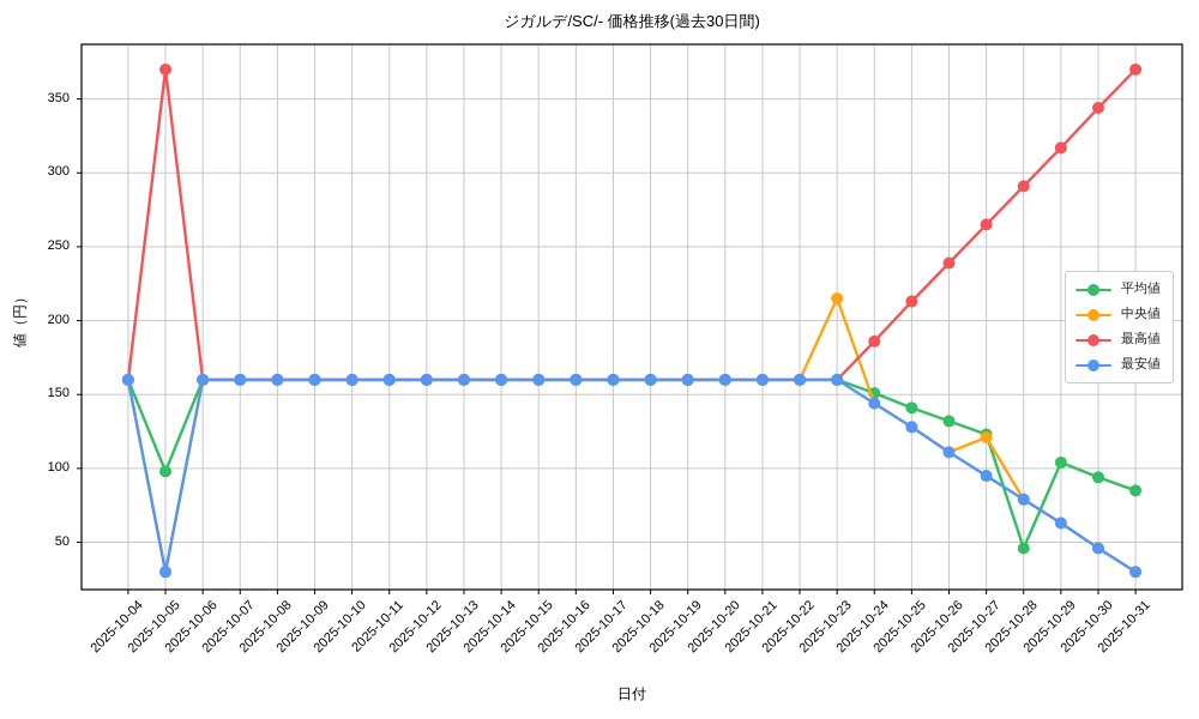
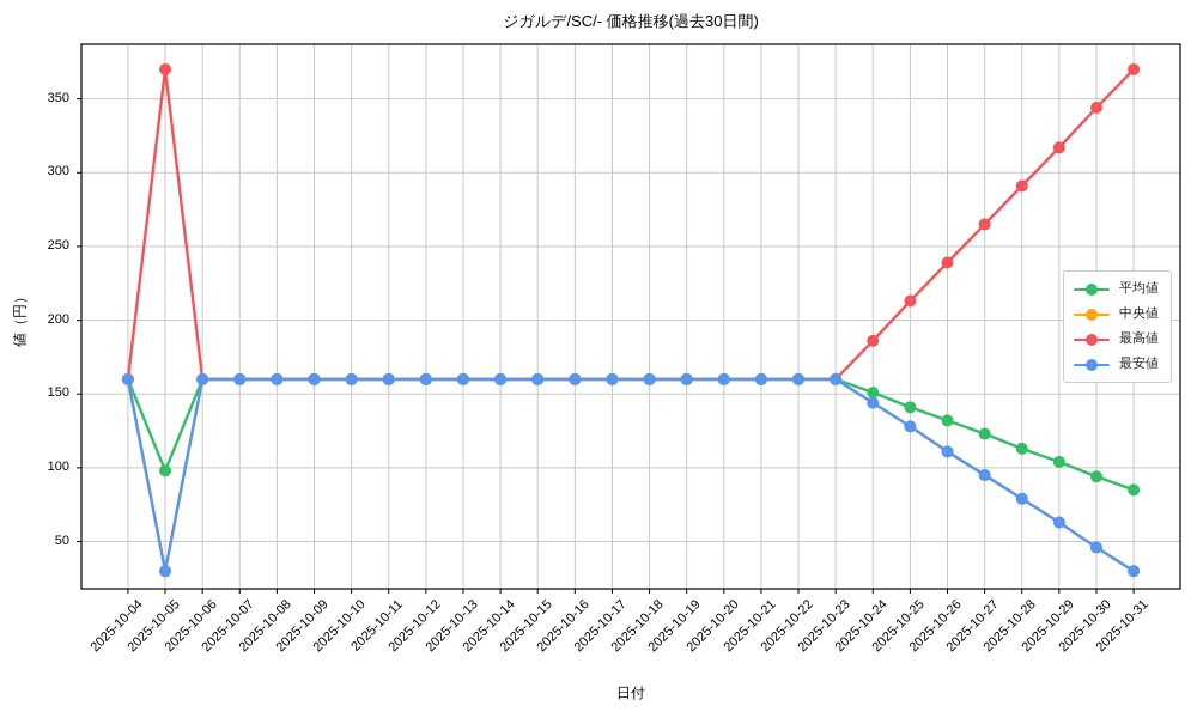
中央値/2025-10-23: 215 -> 160
中央値/2025-10-27: 121 -> 95
平均値/2025-10-28: 46 -> 113
